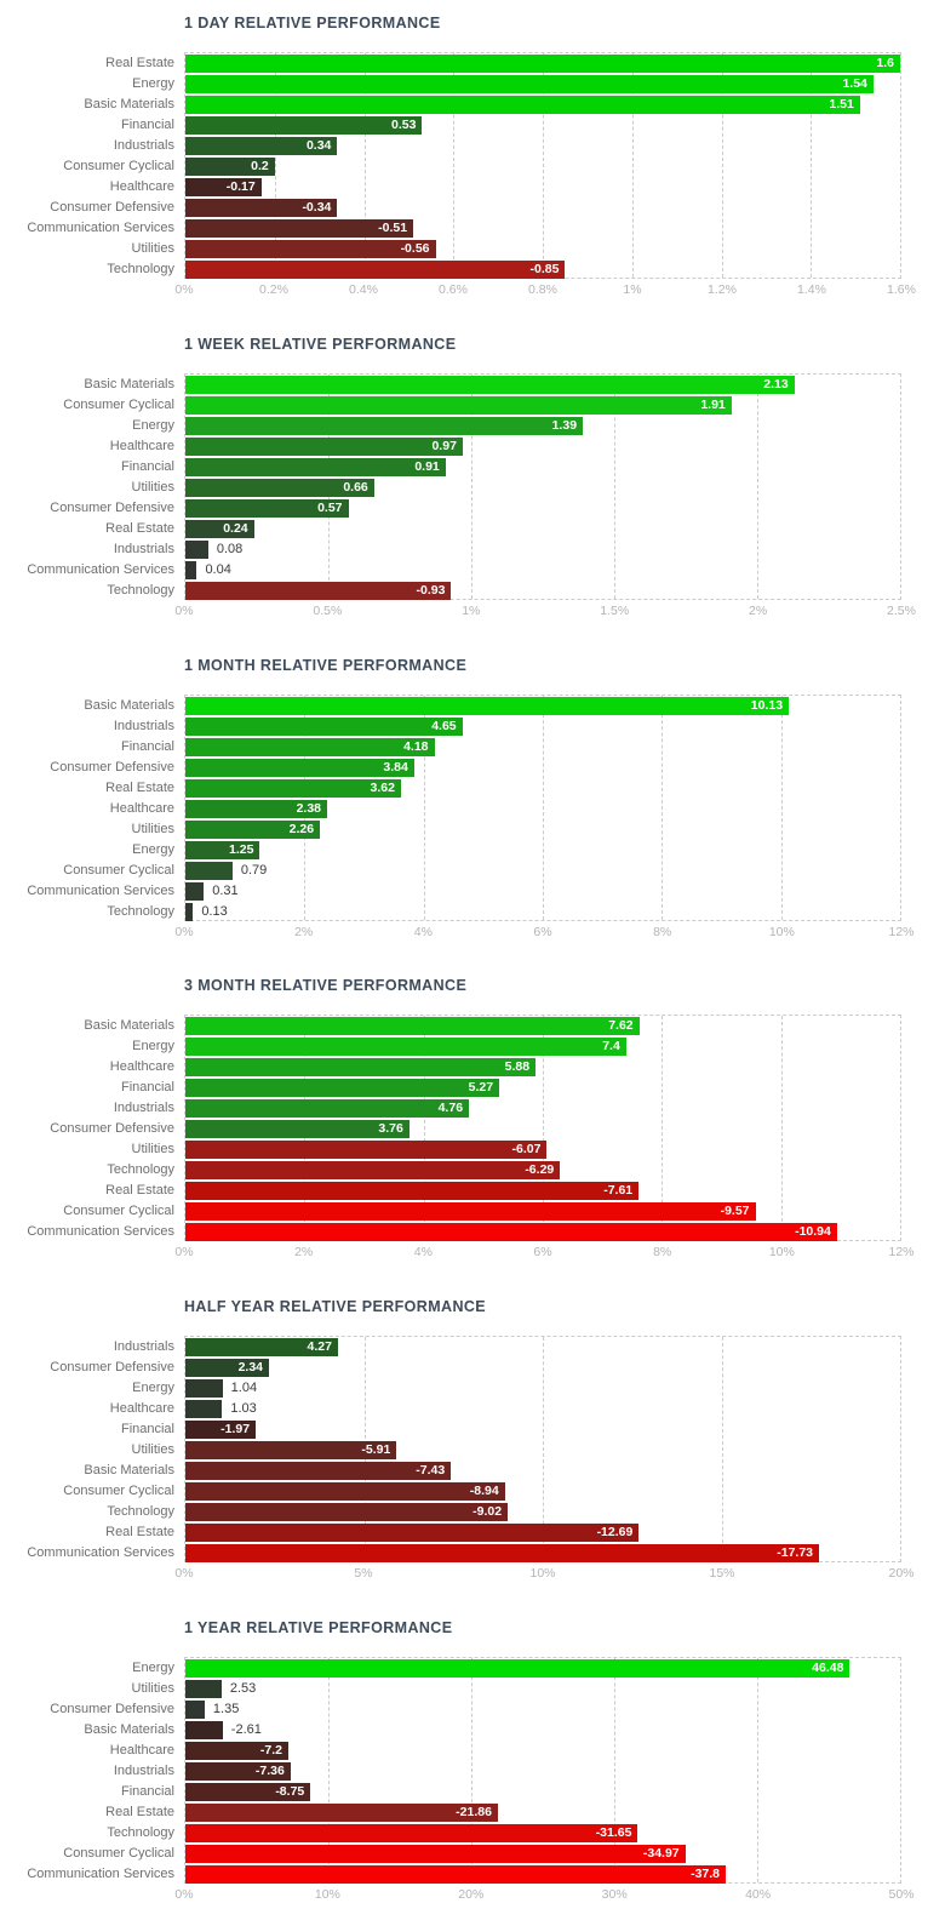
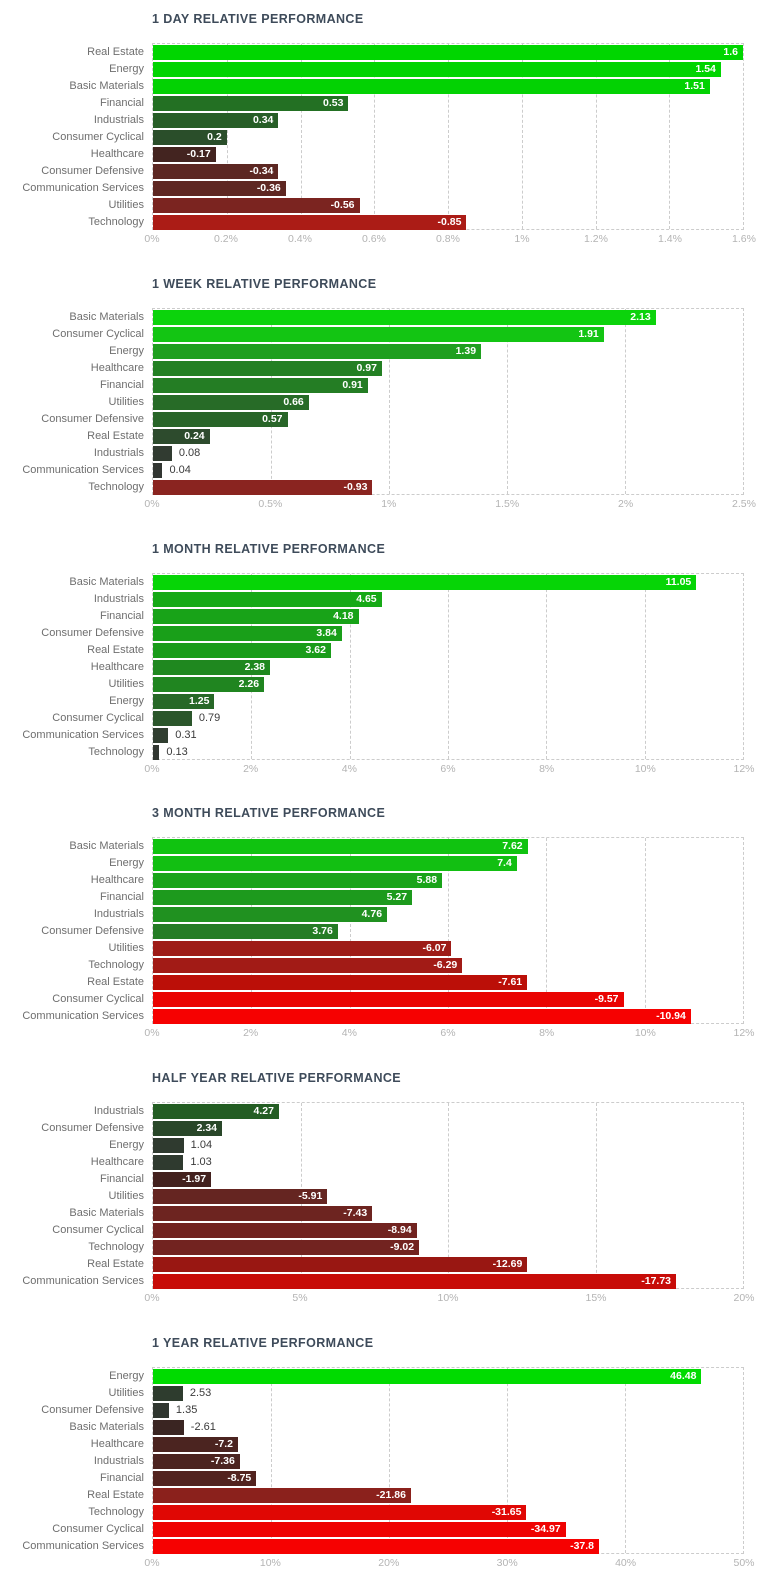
1 DAY RELATIVE PERFORMANCE/Communication Services: -0.51 -> -0.36
1 MONTH RELATIVE PERFORMANCE/Basic Materials: 10.13 -> 11.05
